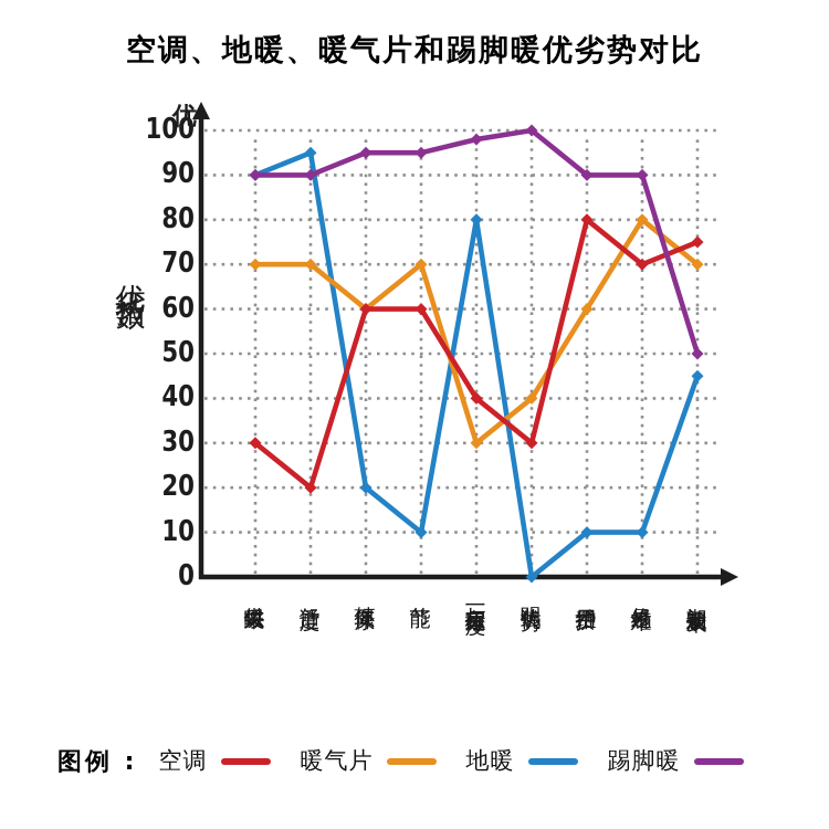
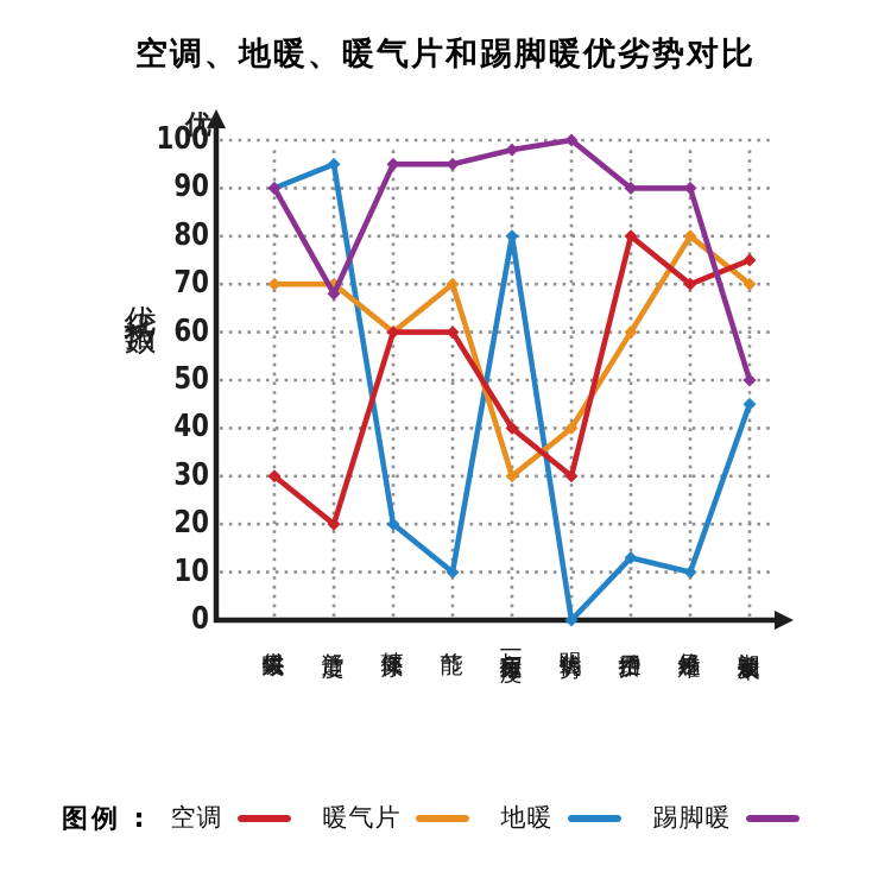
踢脚暖/舒适度: 90 -> 68
地暖/维护费用: 10 -> 13
